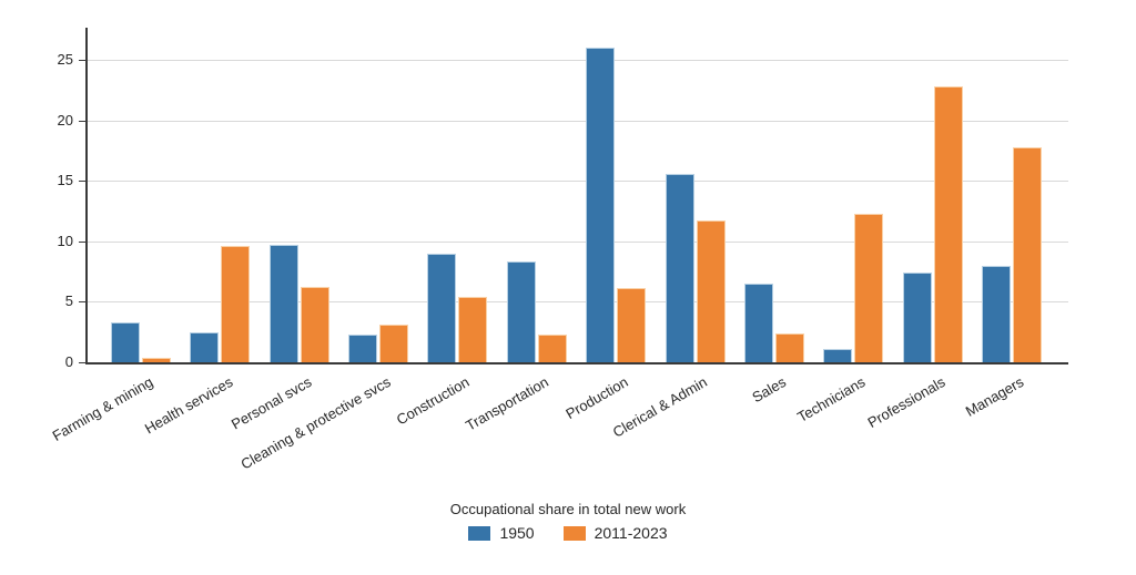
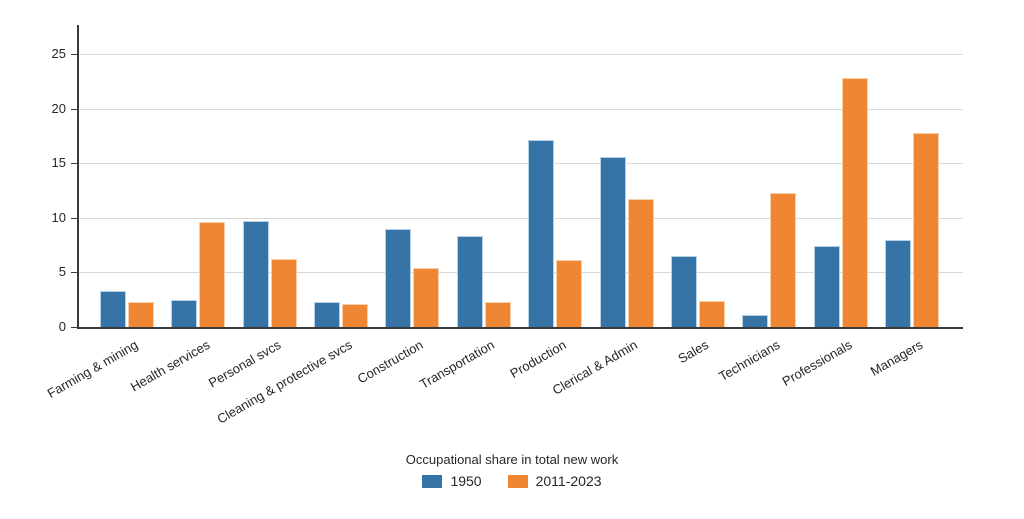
2011-2023/Farming & mining: 0.4 -> 2.3
2011-2023/Cleaning & protective svcs: 3.1 -> 2.1
1950/Production: 26.0 -> 17.1
